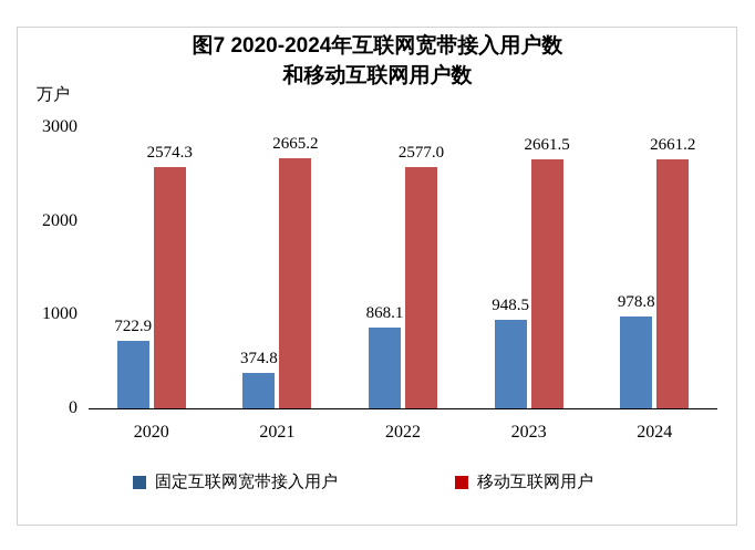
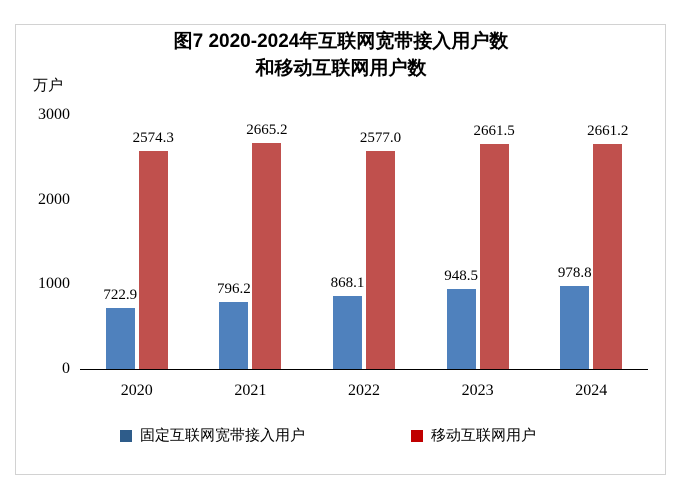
固定互联网宽带接入用户/2021: 374.8 -> 796.2
